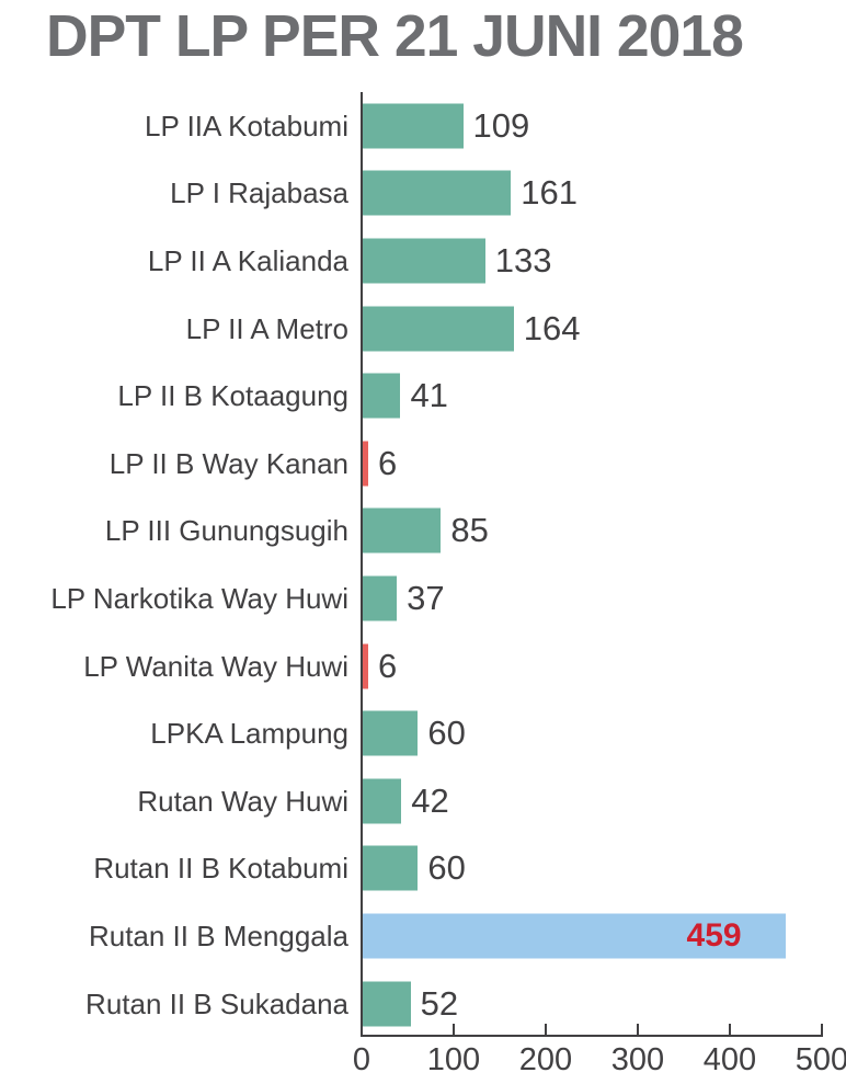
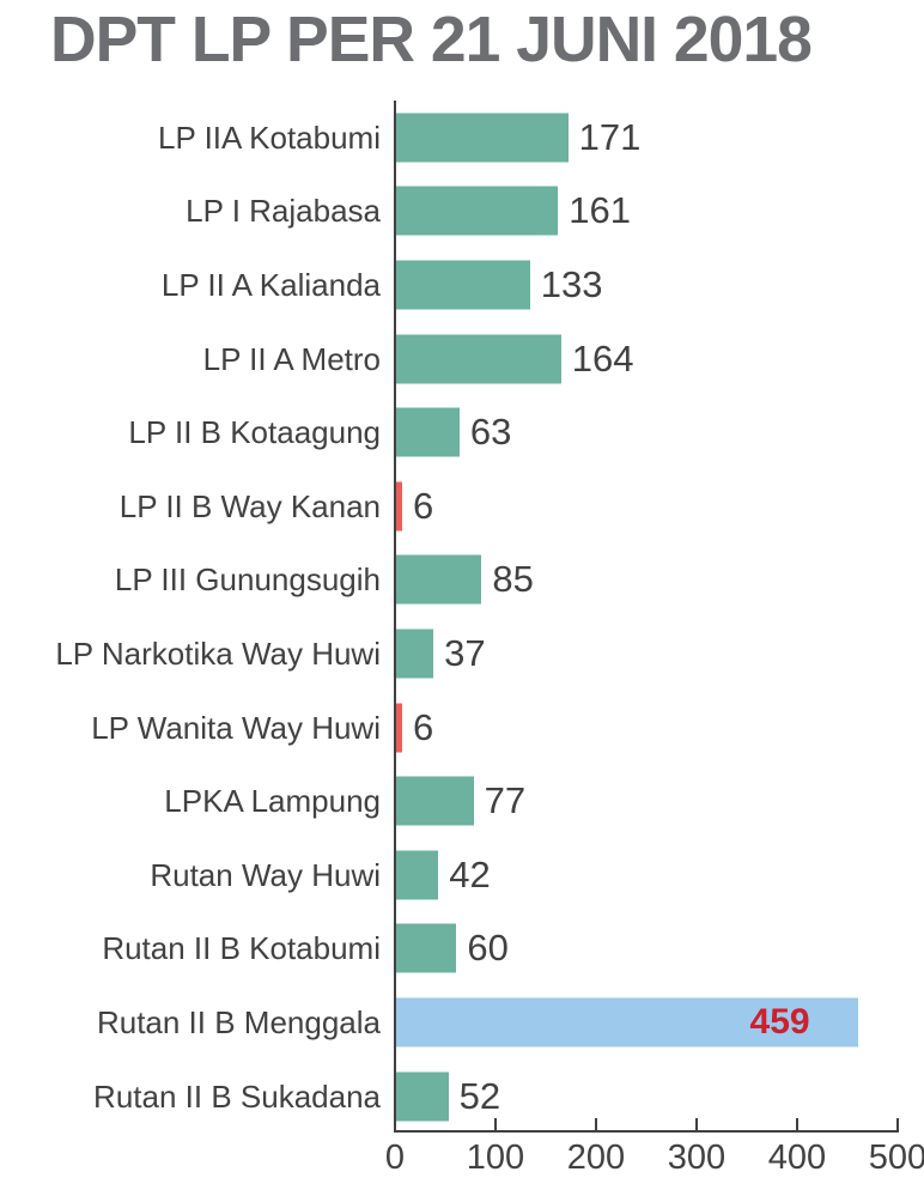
LP IIA Kotabumi: 109 -> 171
LP II B Kotaagung: 41 -> 63
LPKA Lampung: 60 -> 77
